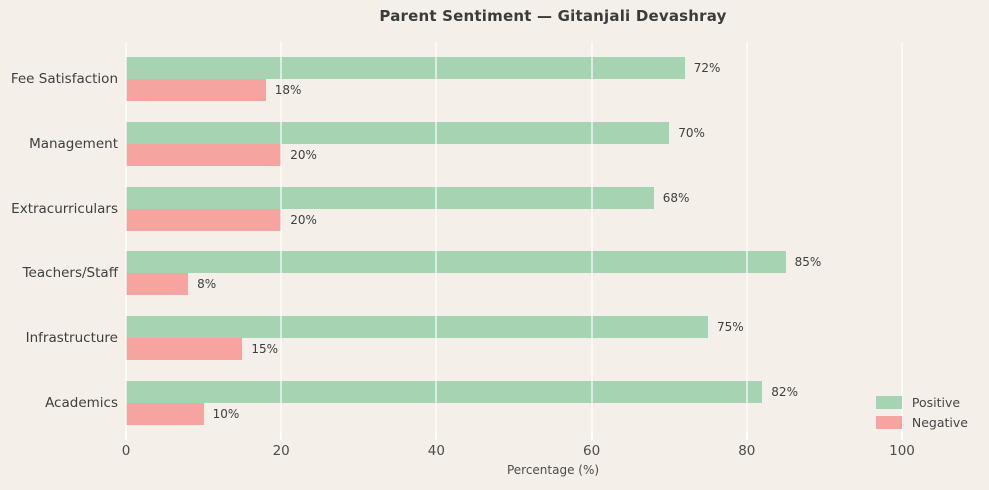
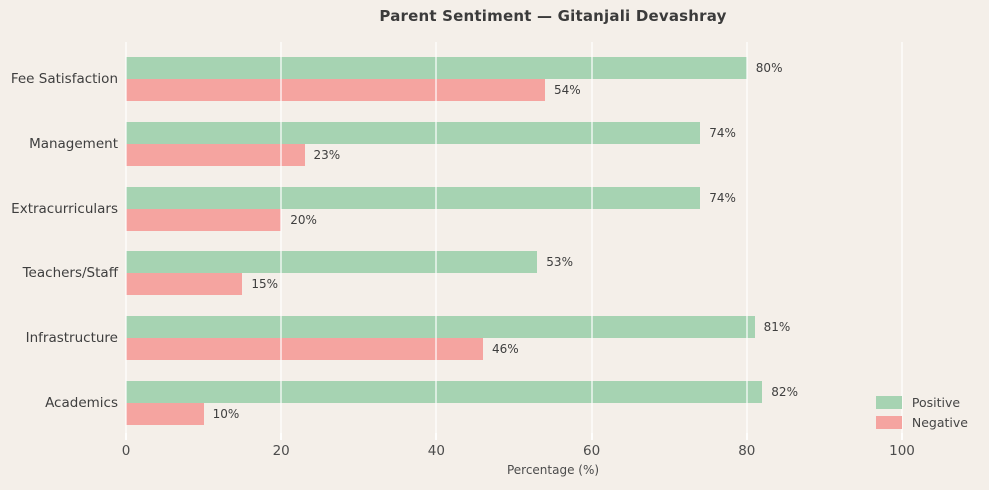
Positive/Fee Satisfaction: 72% -> 80%
Negative/Fee Satisfaction: 18% -> 54%
Positive/Management: 70% -> 74%
Negative/Management: 20% -> 23%
Positive/Extracurriculars: 68% -> 74%
Positive/Teachers/Staff: 85% -> 53%
Negative/Teachers/Staff: 8% -> 15%
Positive/Infrastructure: 75% -> 81%
Negative/Infrastructure: 15% -> 46%
